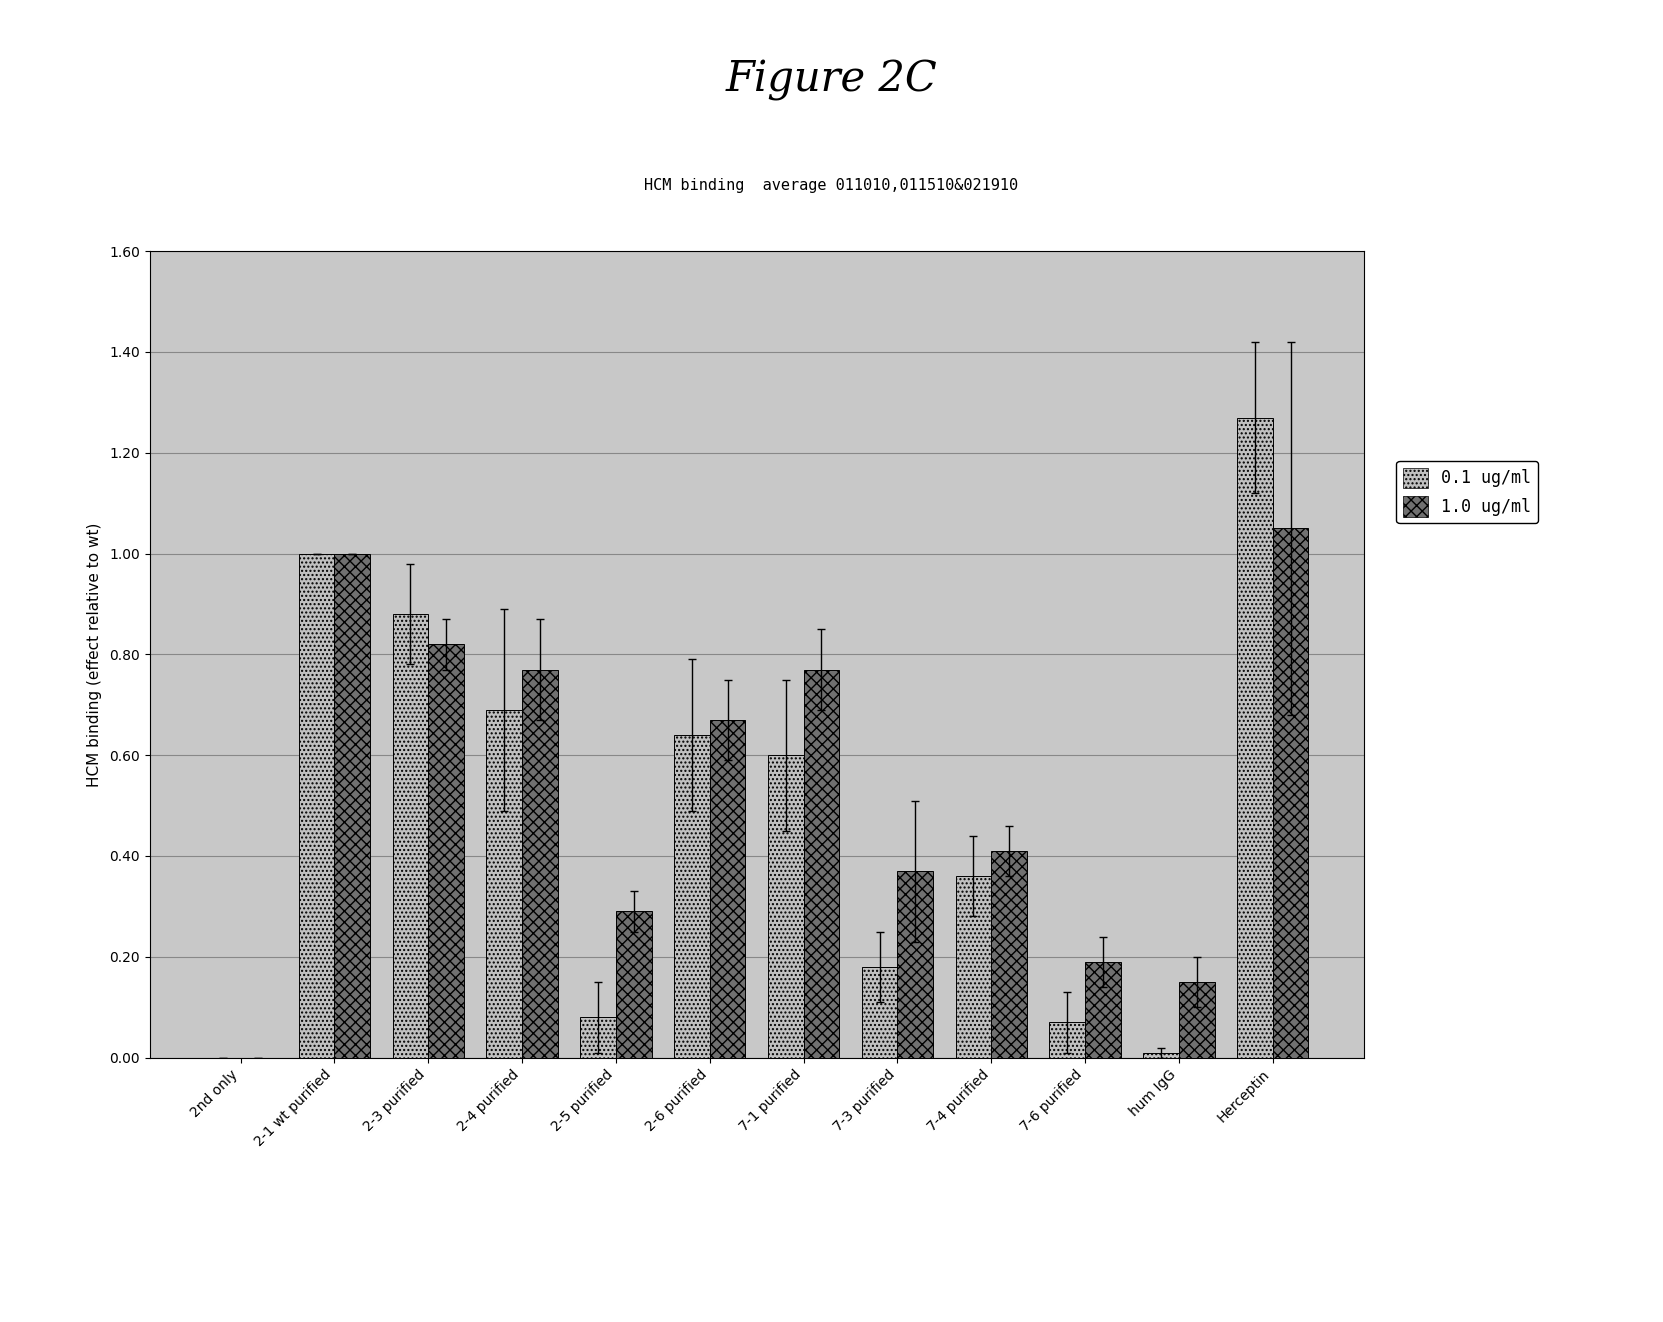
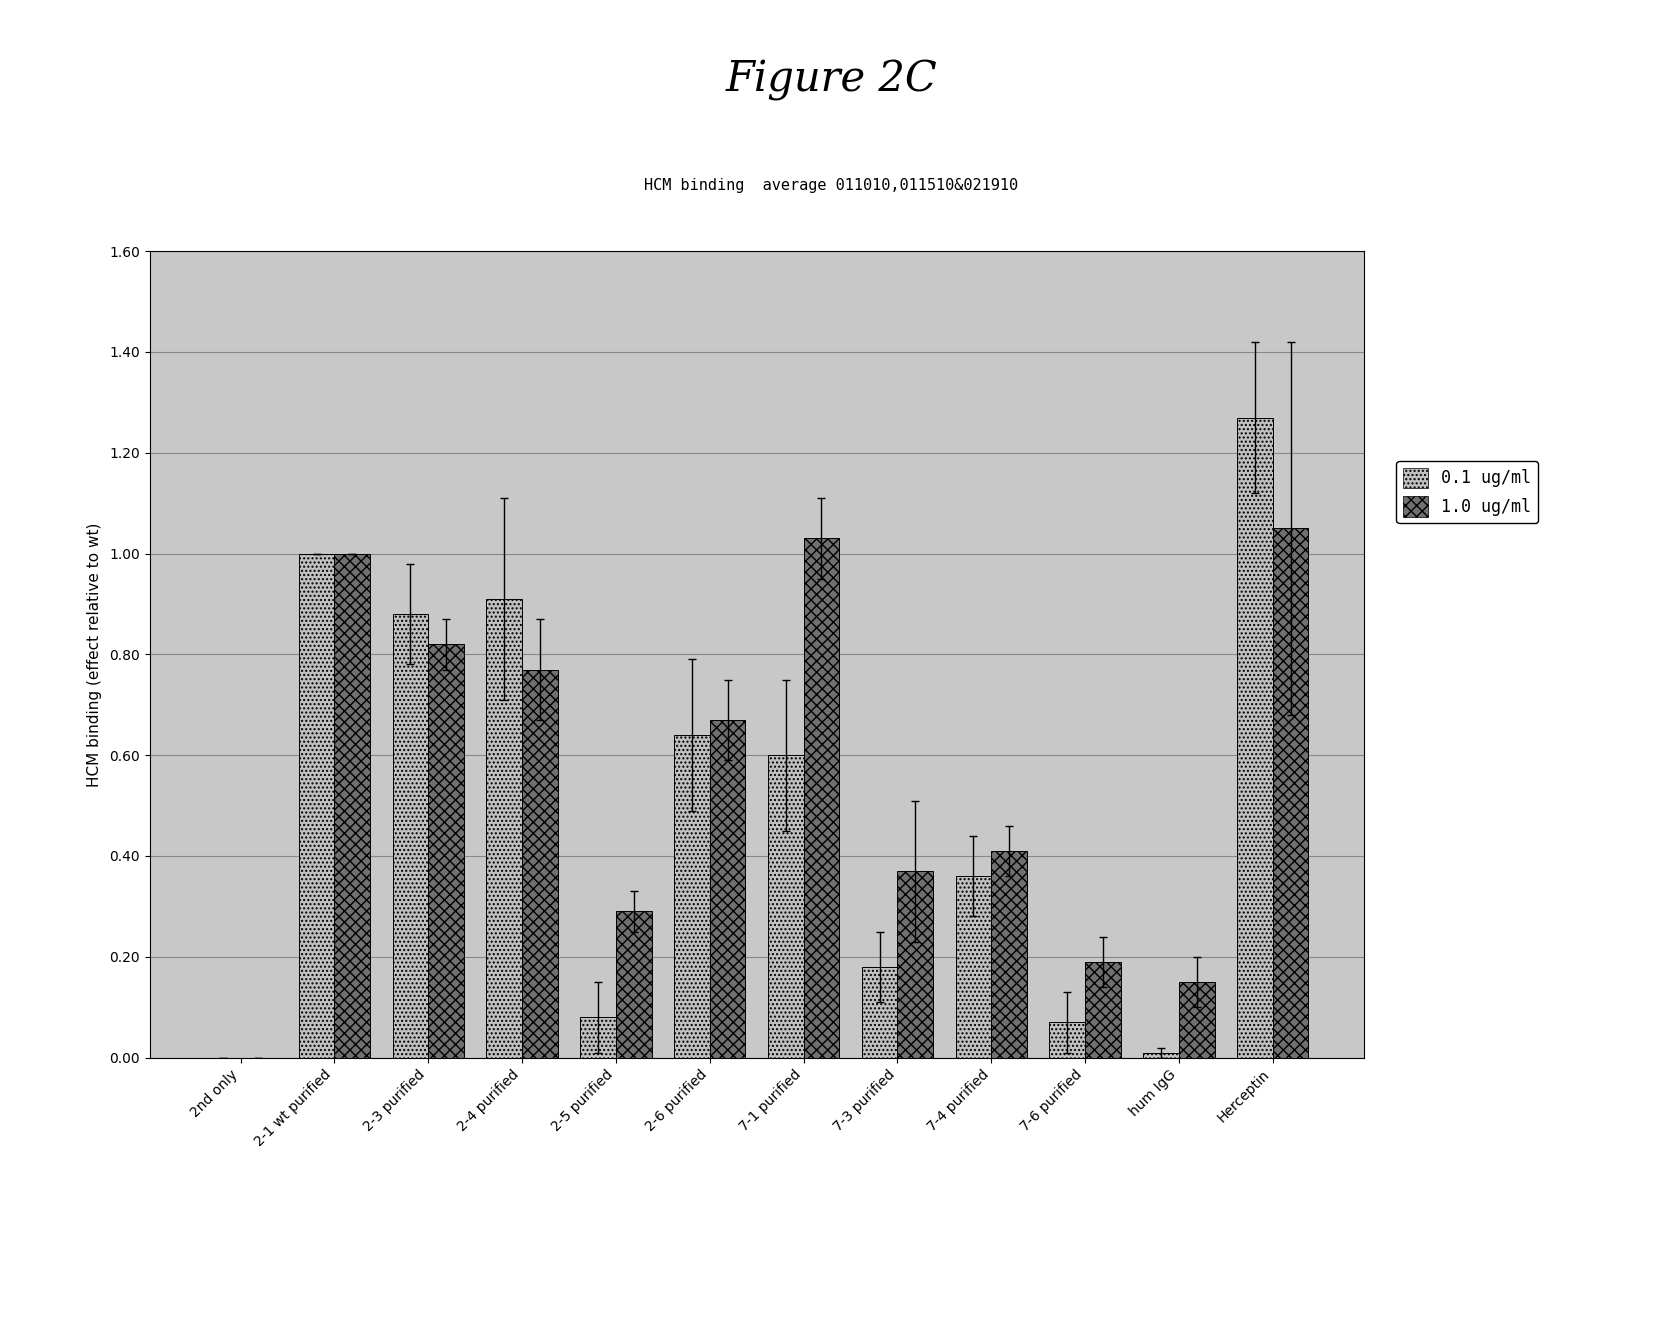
0.1 ug/ml/2-4 purified: 0.69 -> 0.91
1.0 ug/ml/7-1 purified: 0.77 -> 1.03
